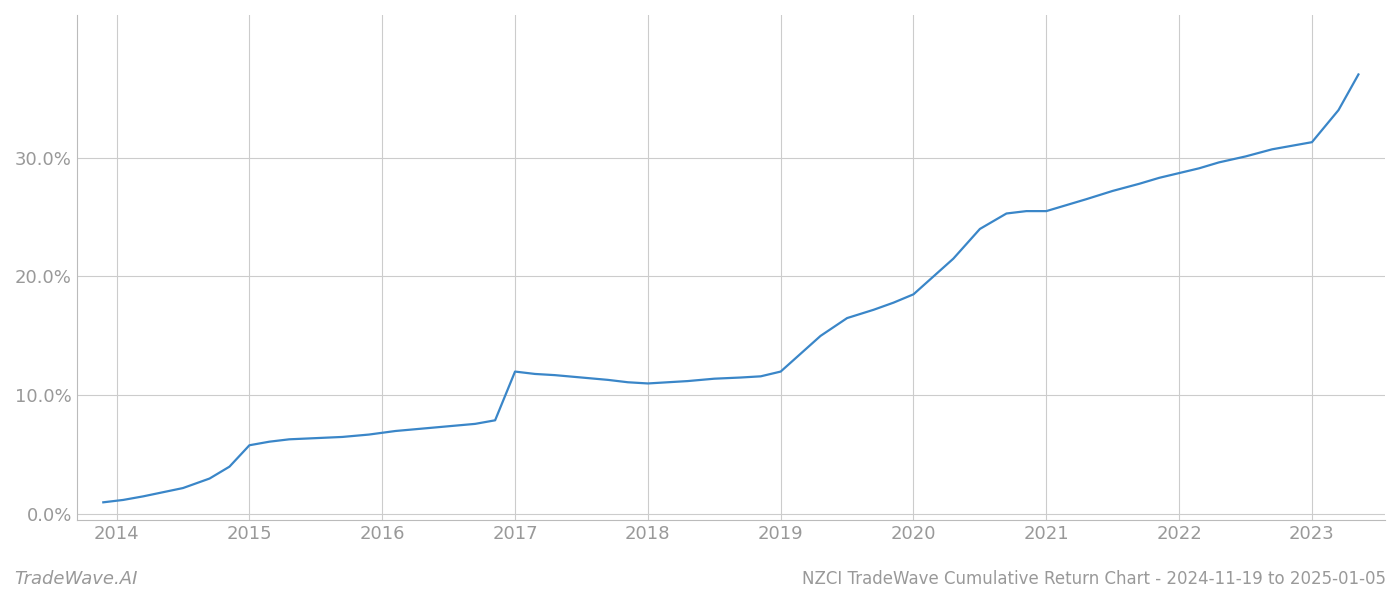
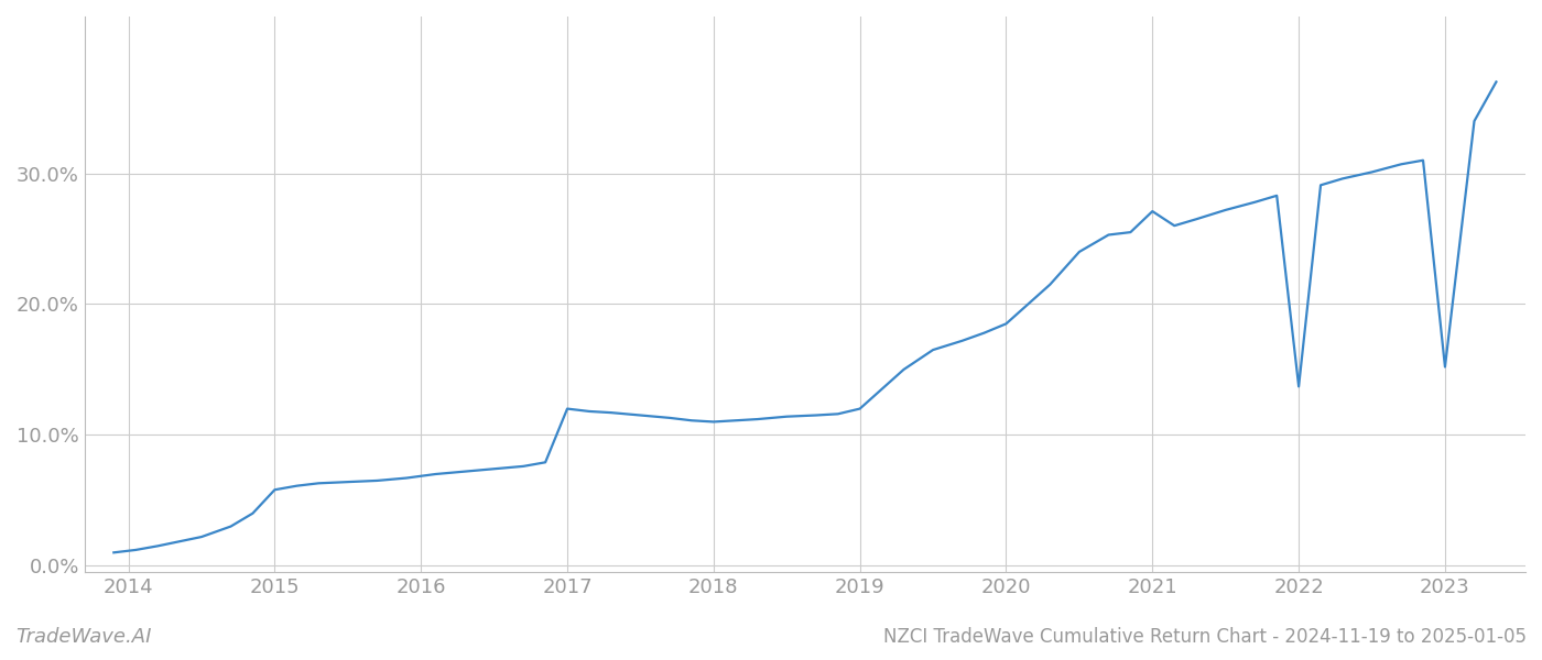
2021: 25.5% -> 27.1%
2022: 28.7% -> 13.7%
2023: 31.3% -> 15.2%
